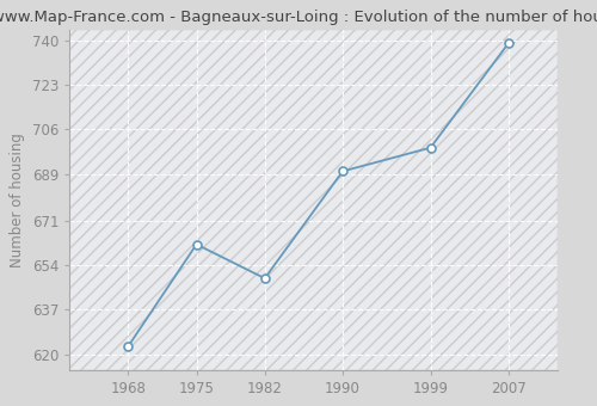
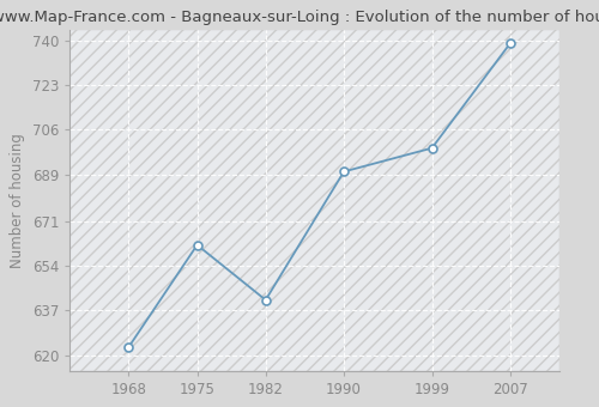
1982: 649 -> 641
